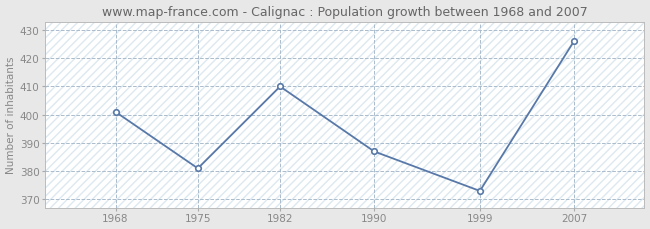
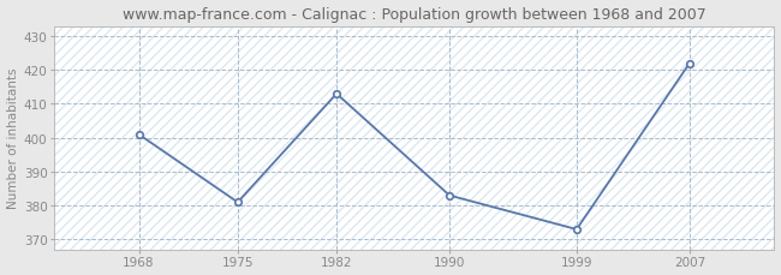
1982: 410 -> 413
1990: 387 -> 383
2007: 426 -> 422
